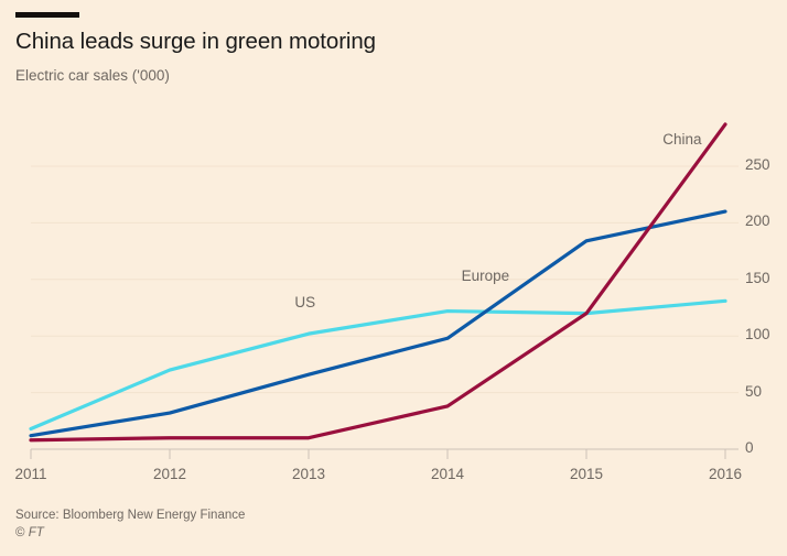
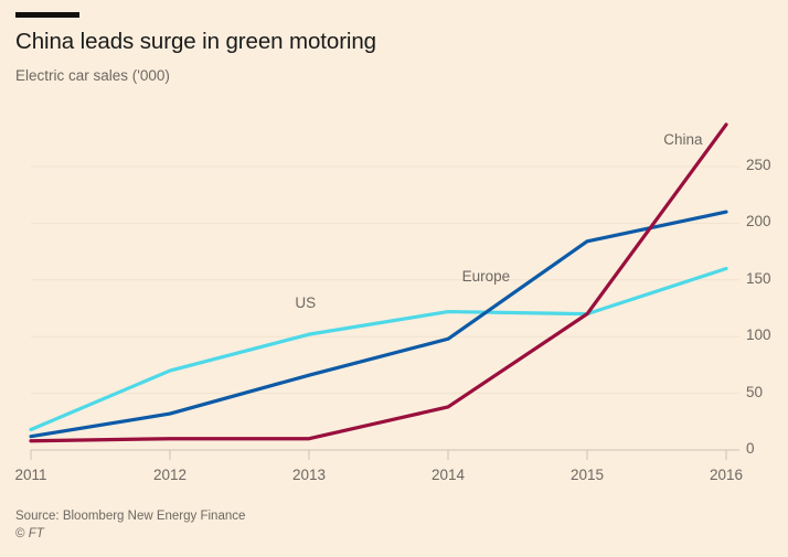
US/2016: 131 -> 160
